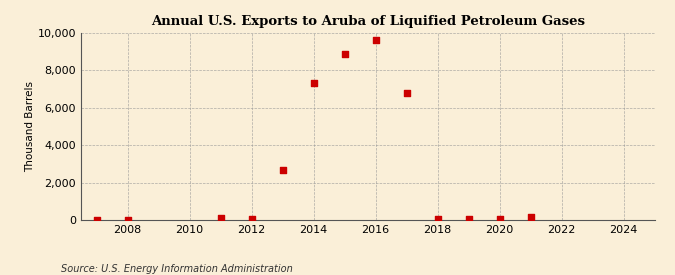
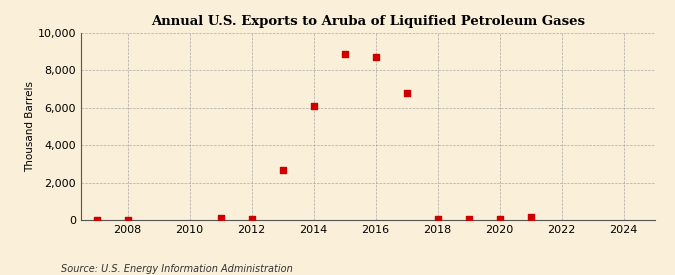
2014: 7,300 -> 6,100
2016: 9,600 -> 8,700
